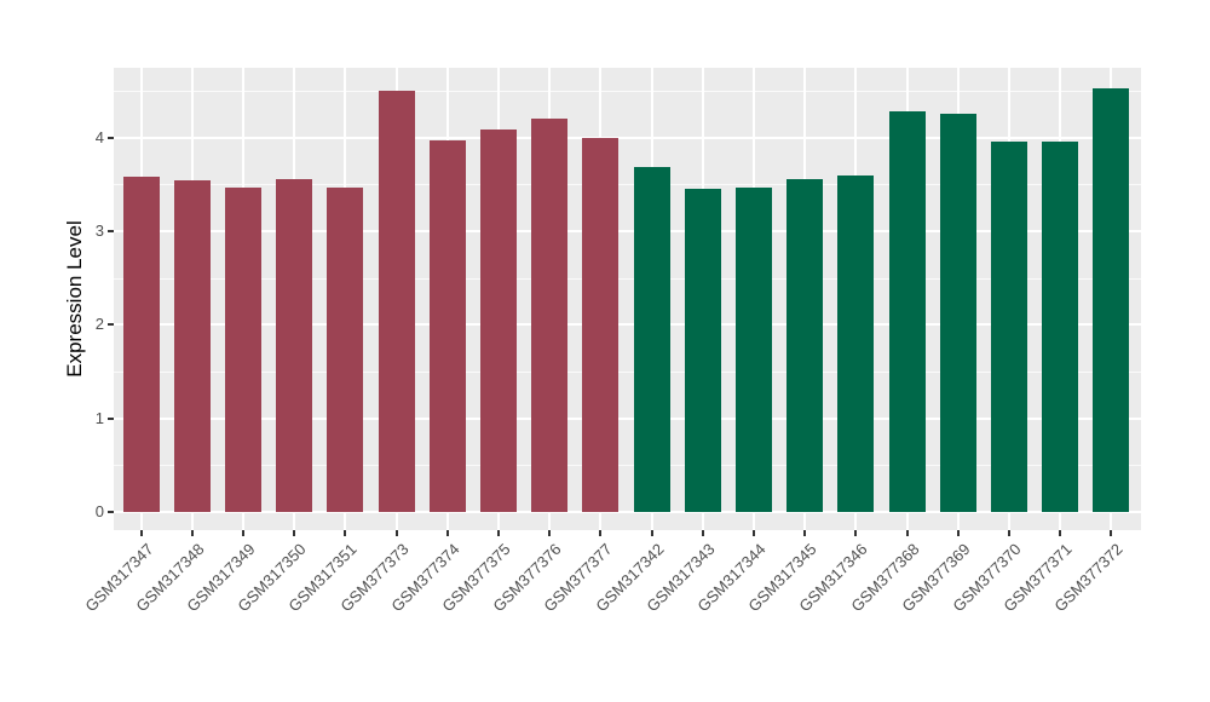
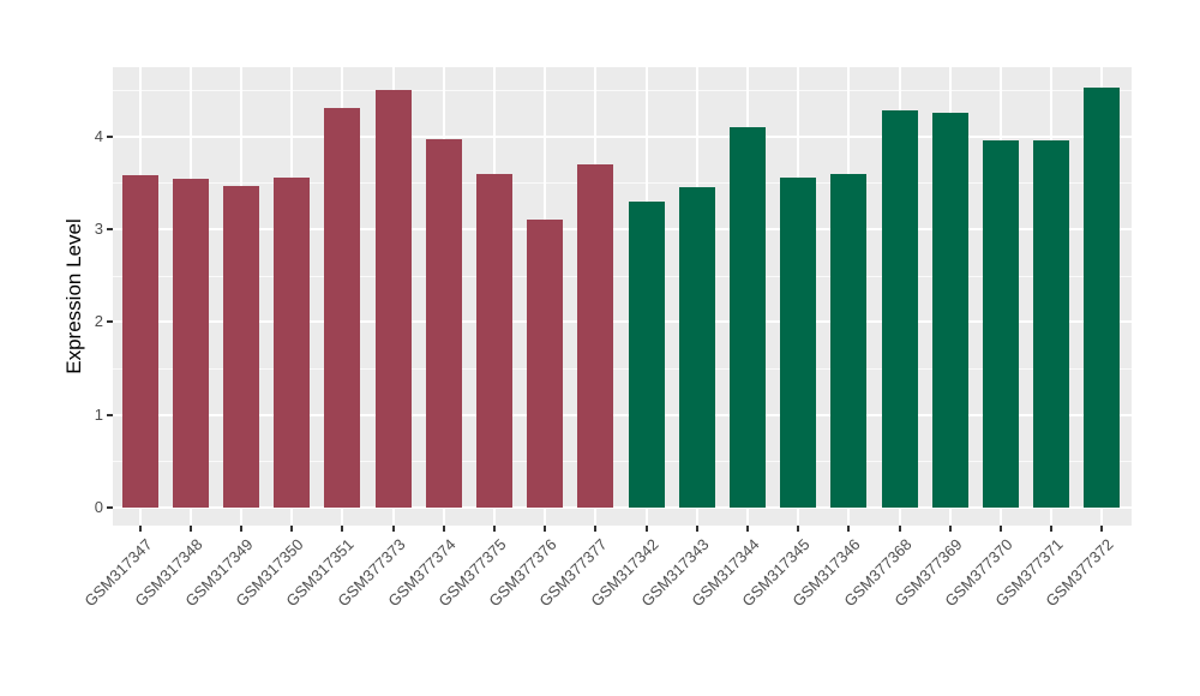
GSM317351: 3.5 -> 4.3
GSM377375: 4.1 -> 3.6
GSM377376: 4.2 -> 3.1
GSM377377: 4.0 -> 3.7
GSM317342: 3.7 -> 3.3
GSM317344: 3.5 -> 4.1
